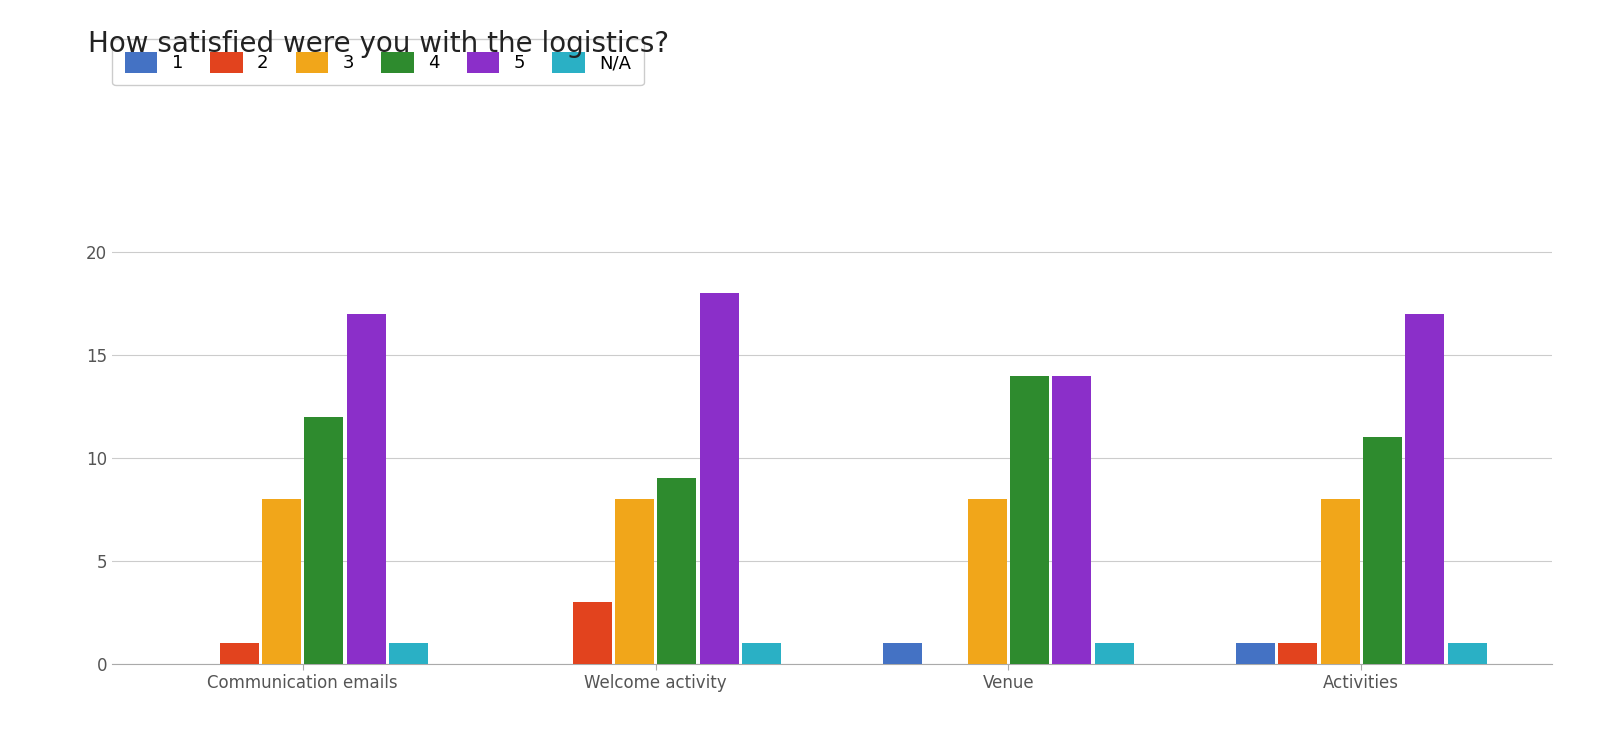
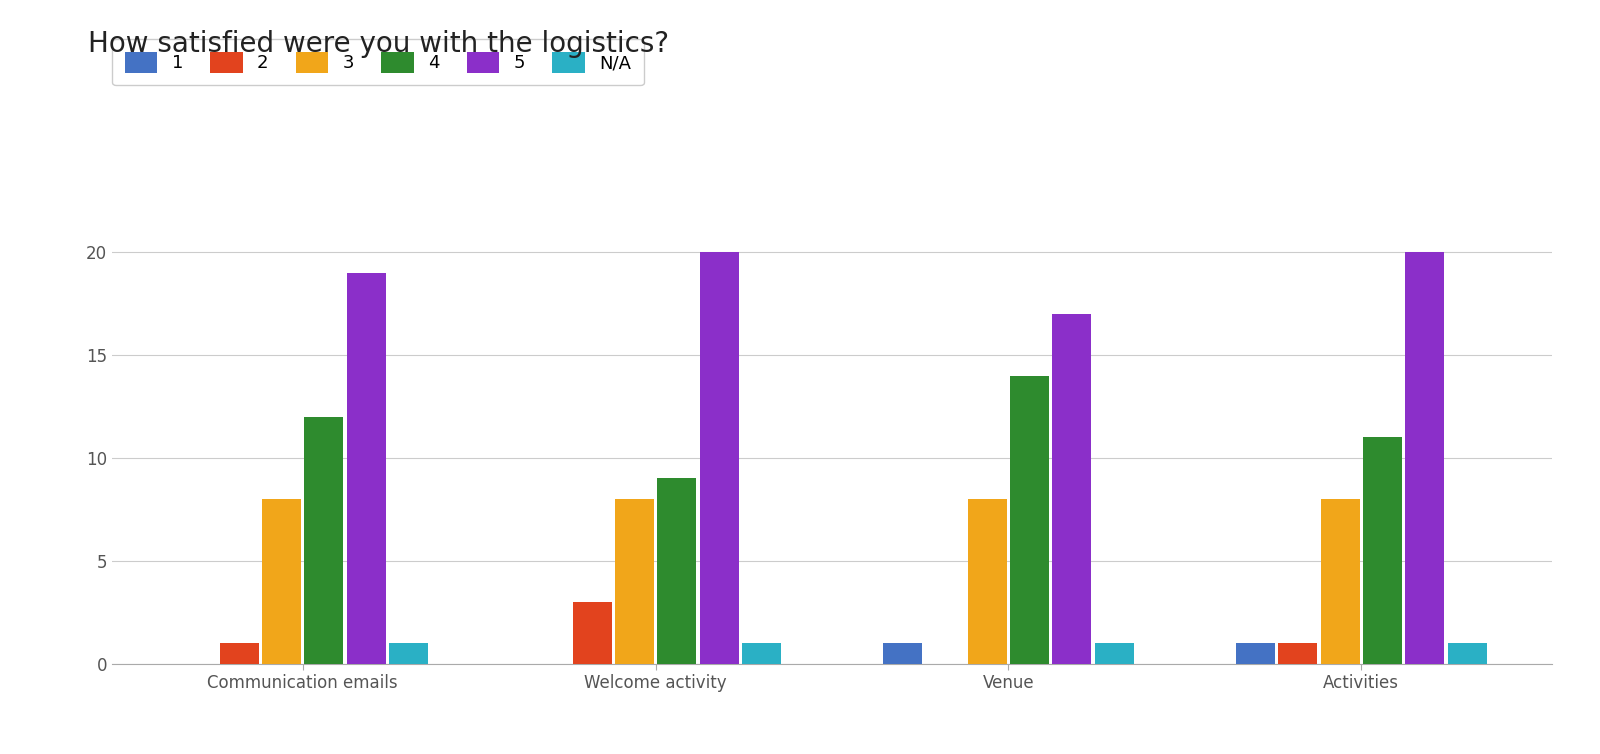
5/Communication emails: 17 -> 19
5/Welcome activity: 18 -> 20
5/Venue: 14 -> 17
5/Activities: 17 -> 20
